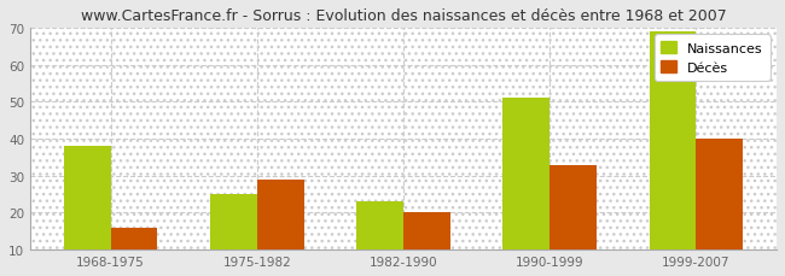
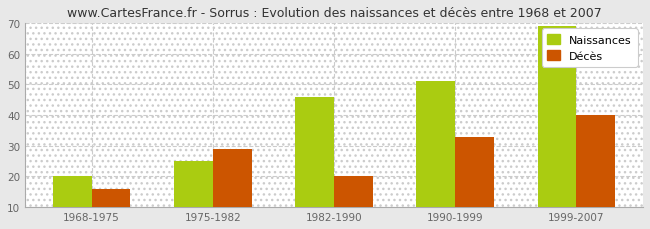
Naissances/1968-1975: 38 -> 20
Naissances/1982-1990: 23 -> 46
